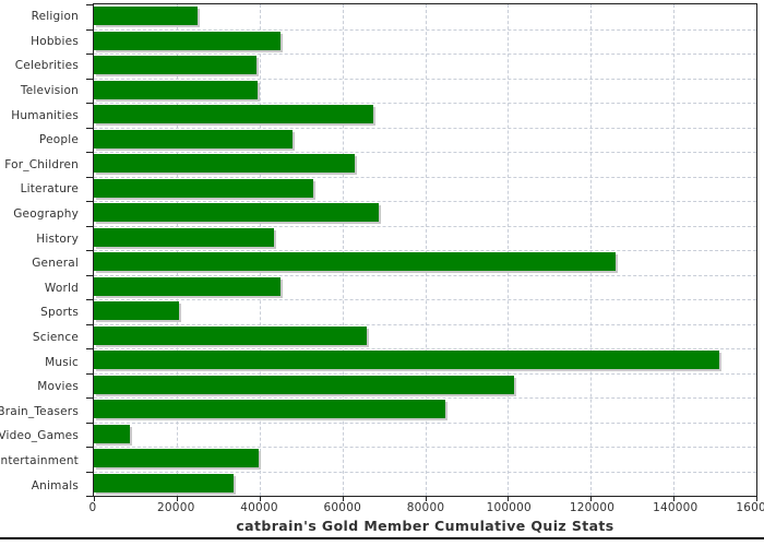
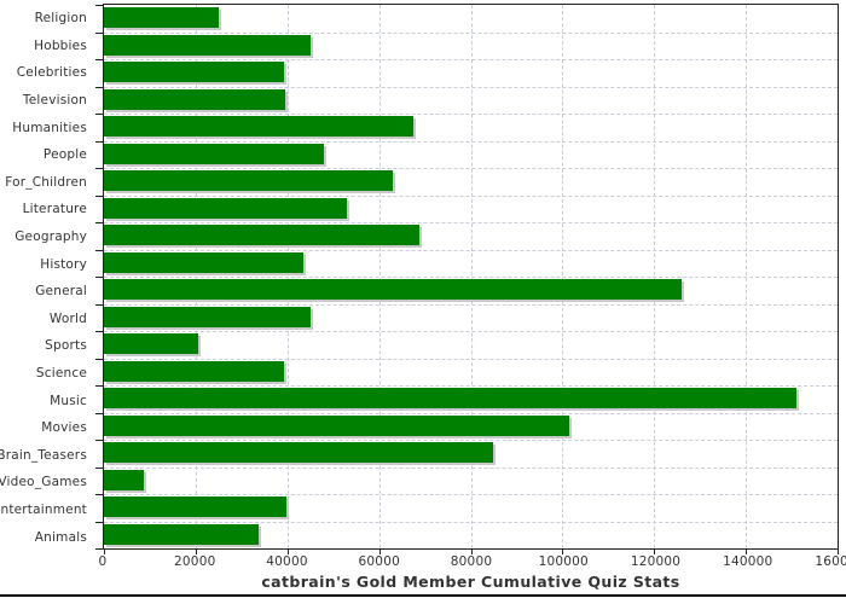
Science: 66000 -> 39000
